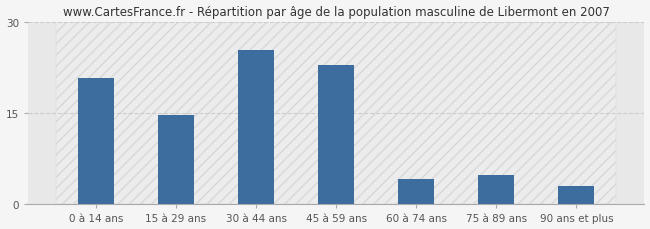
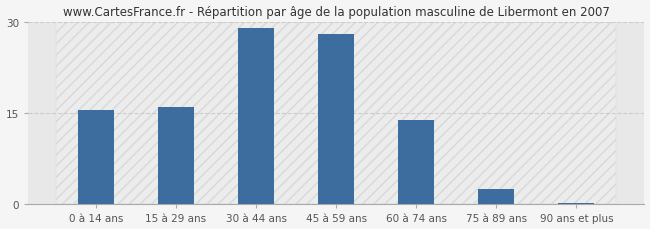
0 à 14 ans: 20.8 -> 15.5
15 à 29 ans: 14.6 -> 16.0
30 à 44 ans: 25.4 -> 29.0
45 à 59 ans: 22.8 -> 28.0
60 à 74 ans: 4.2 -> 13.8
75 à 89 ans: 4.8 -> 2.5
90 ans et plus: 3.0 -> 0.2
